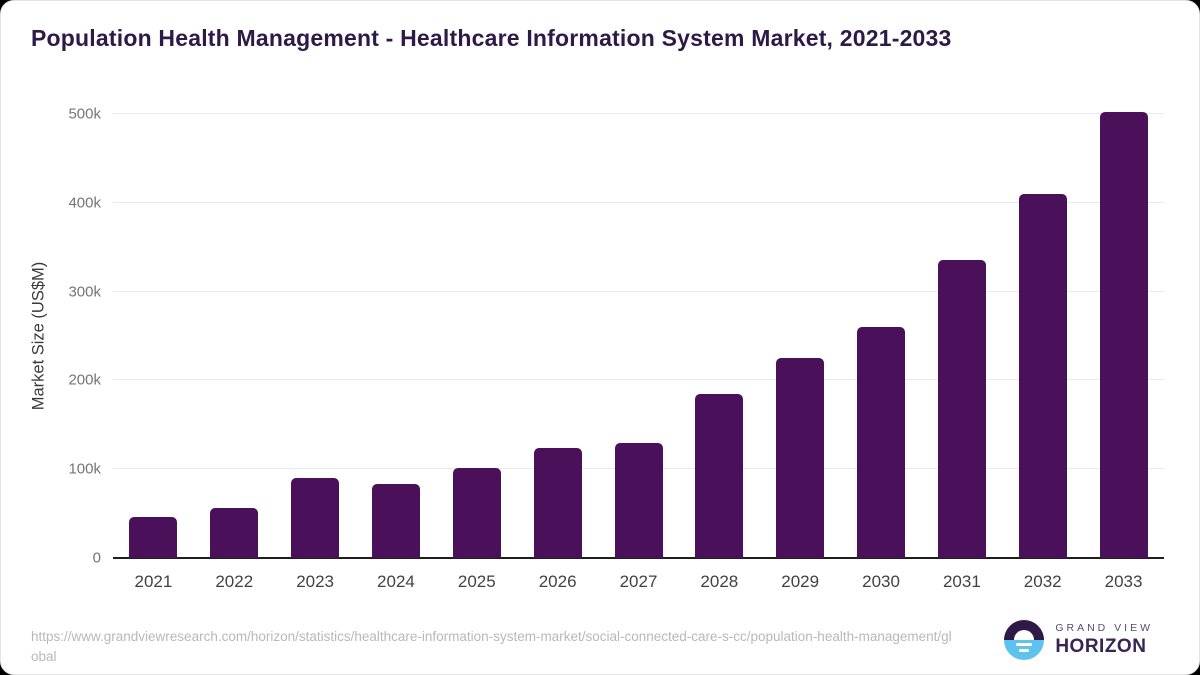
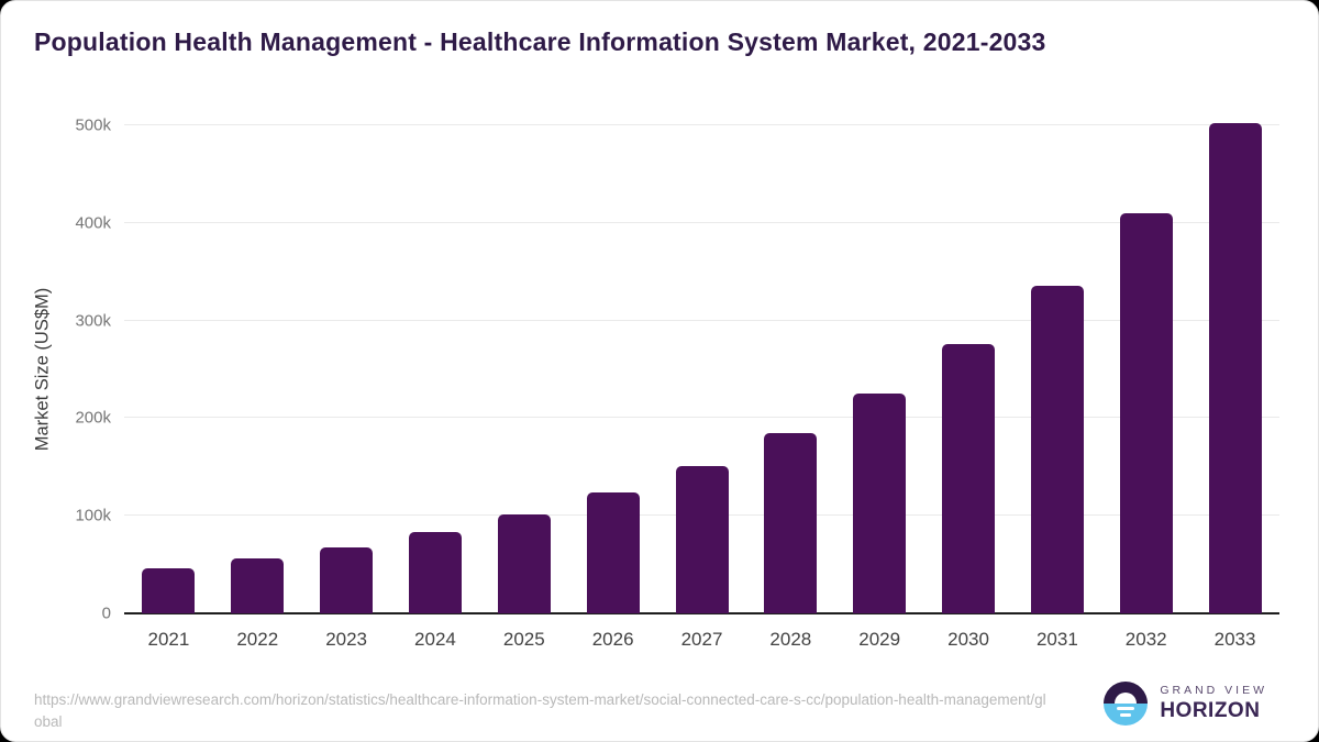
2023: 90k -> 70k
2027: 130k -> 150k
2030: 260k -> 280k
